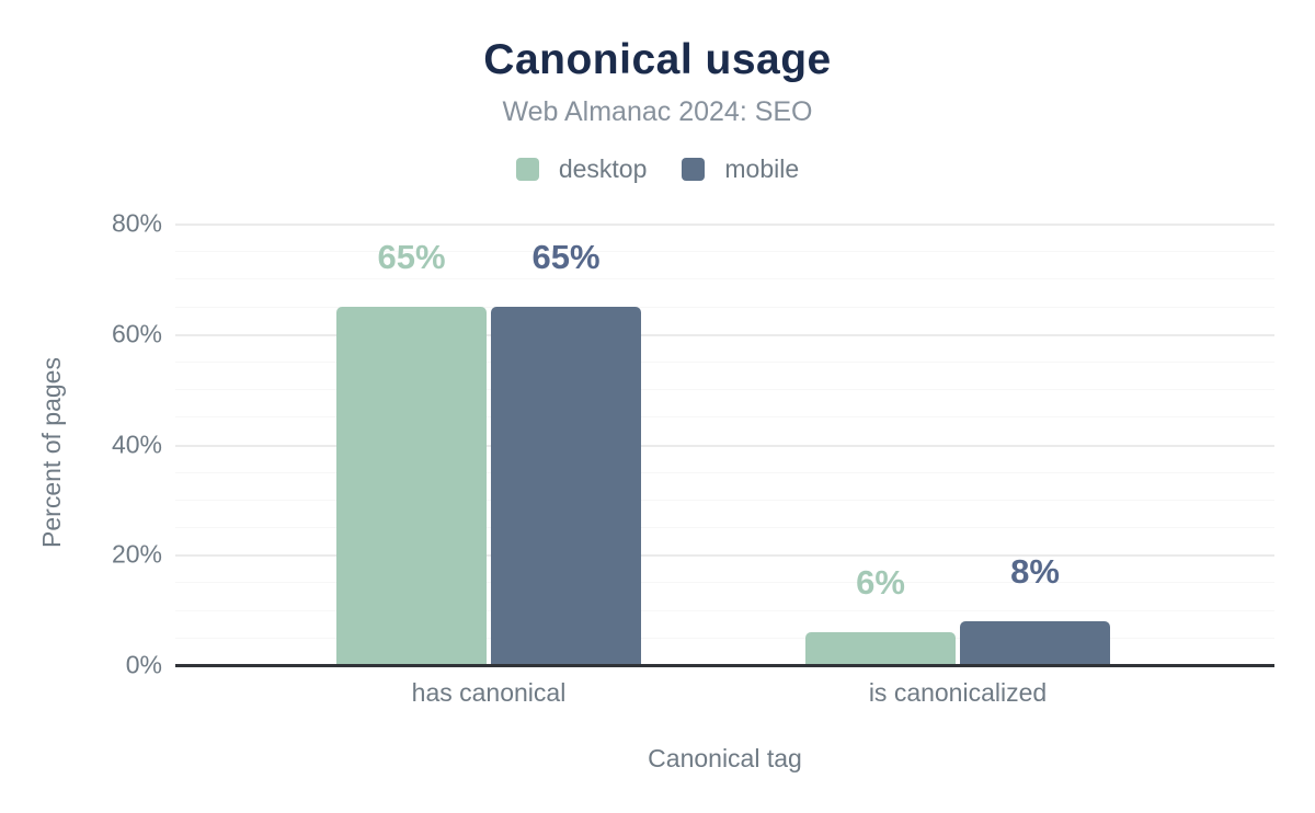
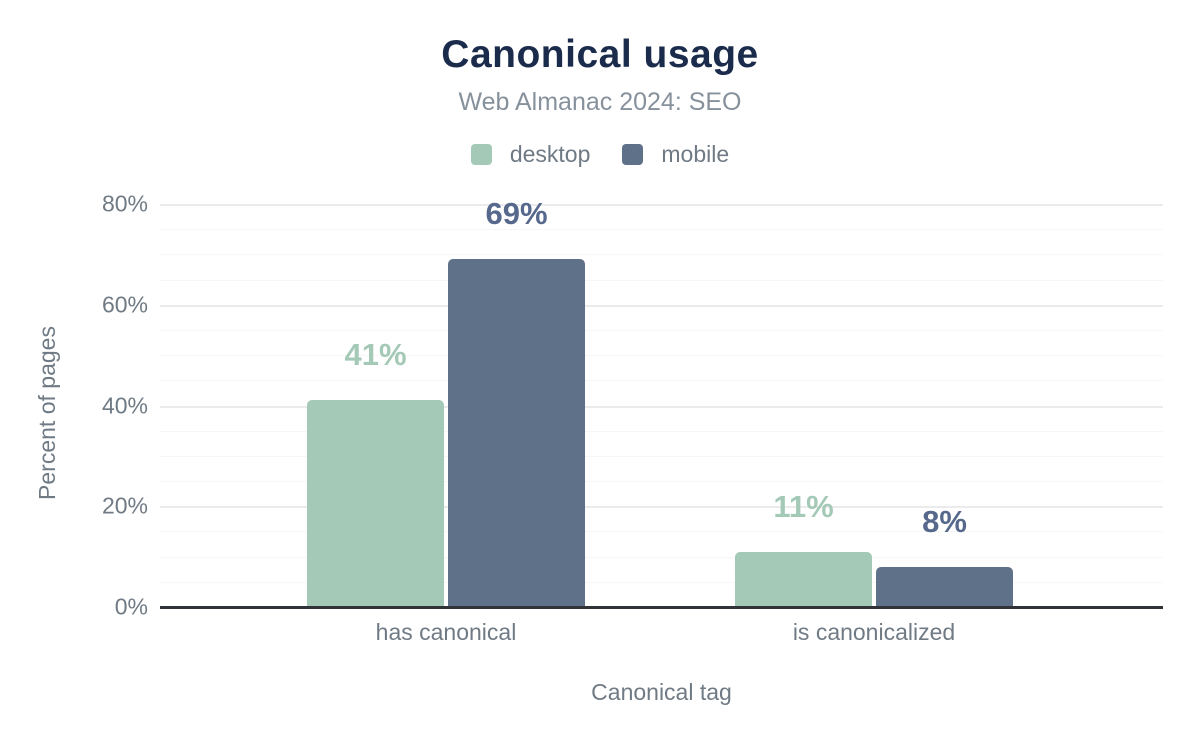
desktop/has canonical: 65% -> 41%
mobile/has canonical: 65% -> 69%
desktop/is canonicalized: 6% -> 11%
